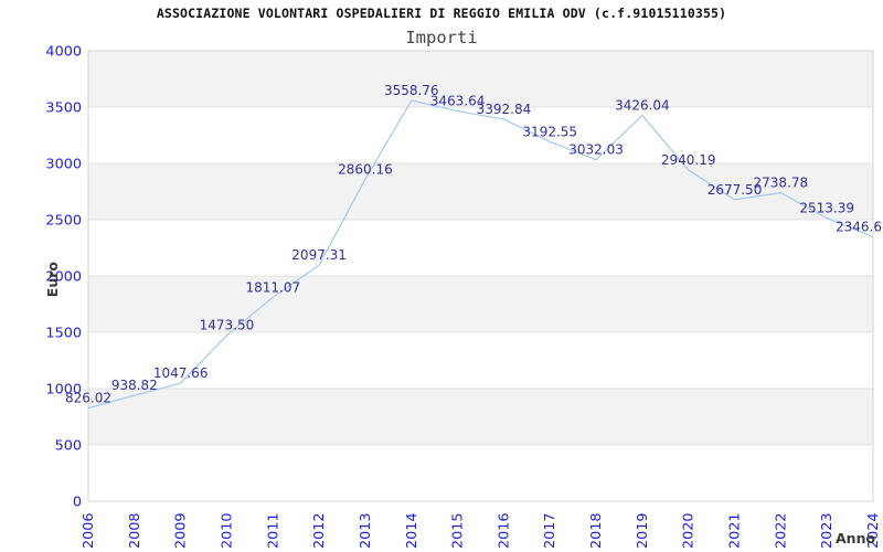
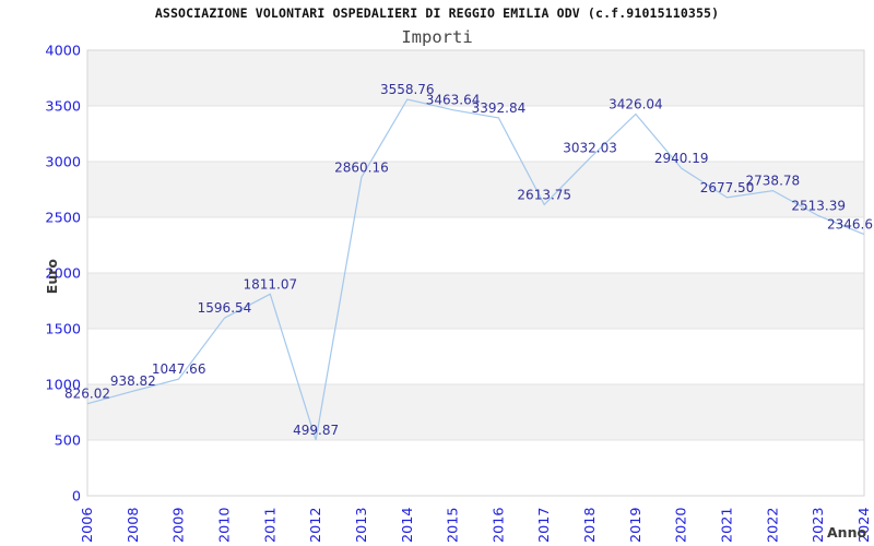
2010: 1473.50 -> 1596.54
2012: 2097.31 -> 499.87
2017: 3192.55 -> 2613.75
